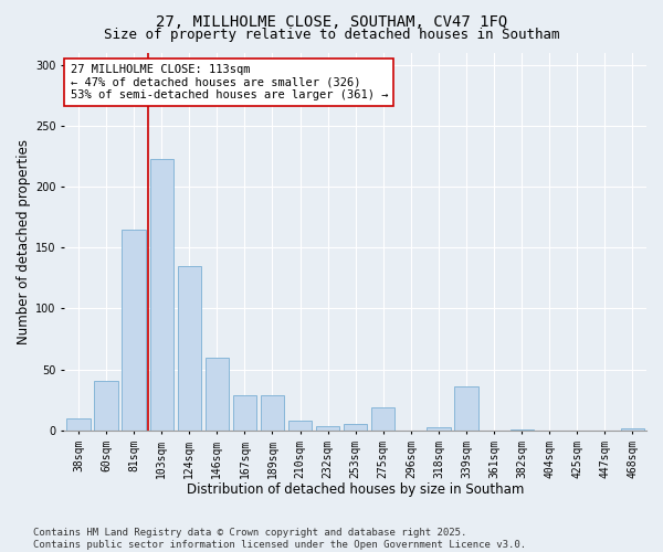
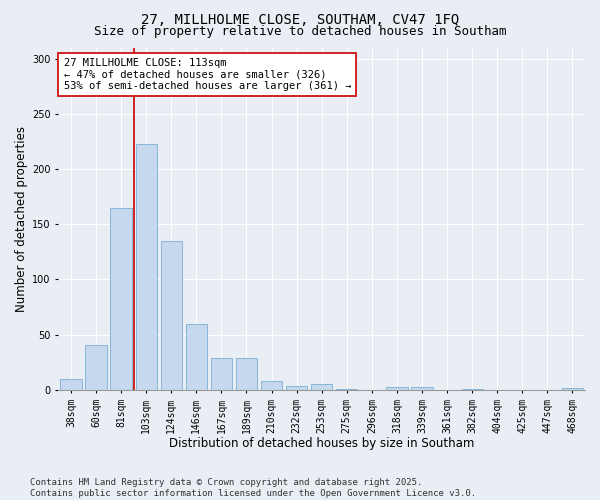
275sqm: 19 -> 1
339sqm: 36 -> 3
